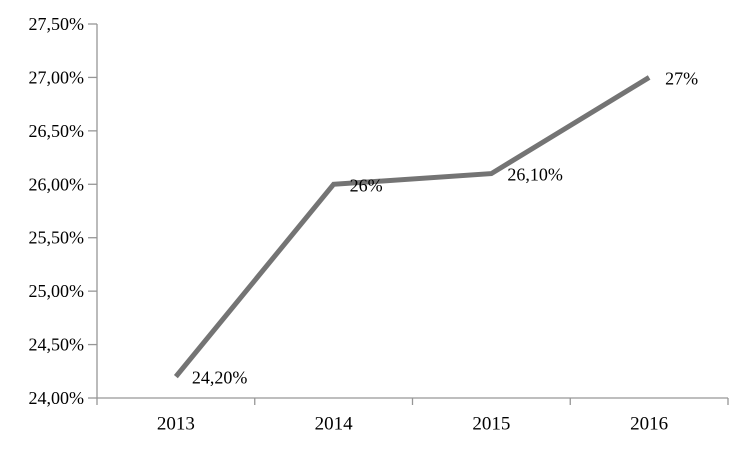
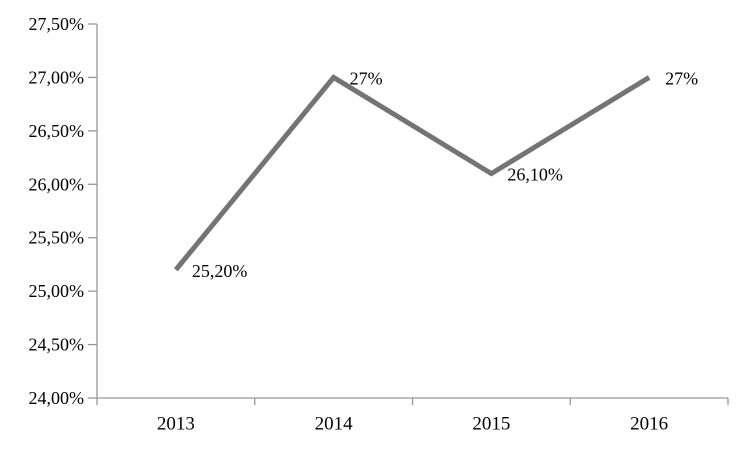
2013: 24,20% -> 25,20%
2014: 26% -> 27%
